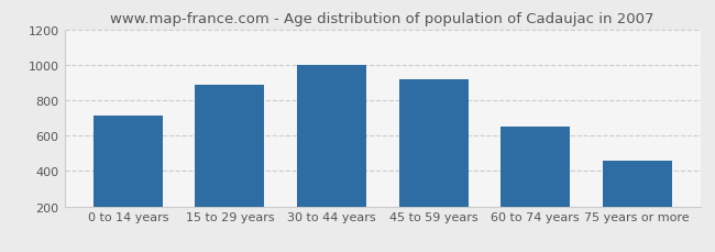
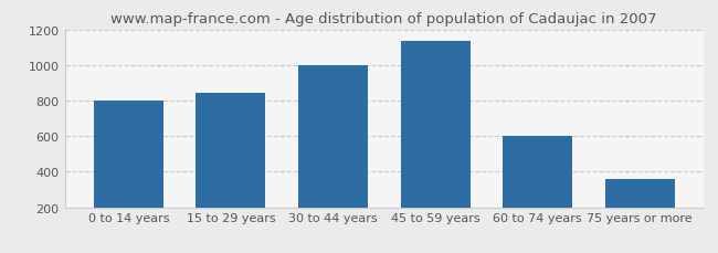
0 to 14 years: 710 -> 800
15 to 29 years: 890 -> 840
45 to 59 years: 920 -> 1140
60 to 74 years: 650 -> 600
75 years or more: 460 -> 360
